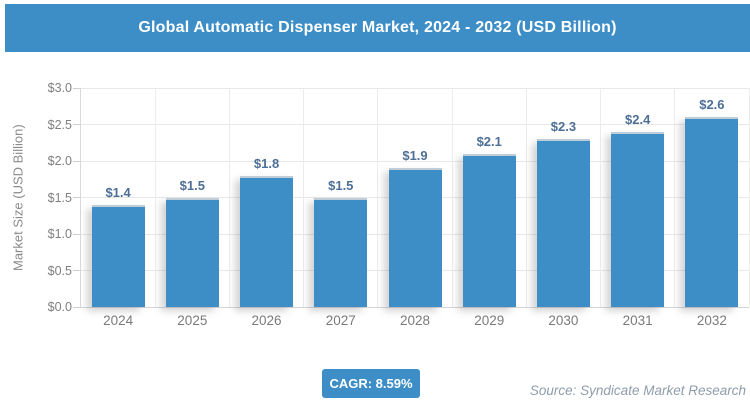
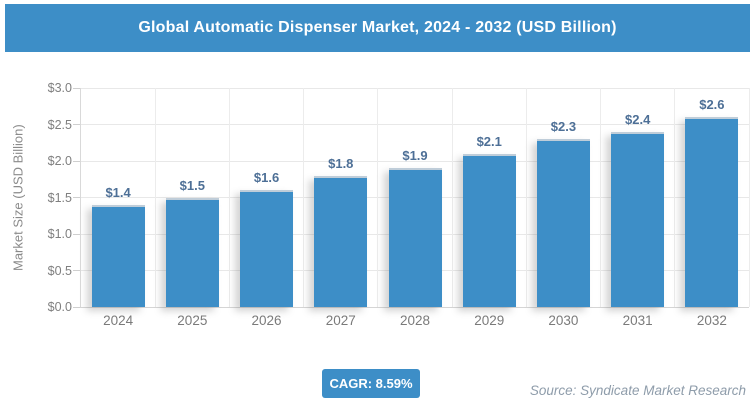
2026: $1.8 -> $1.6
2027: $1.5 -> $1.8
